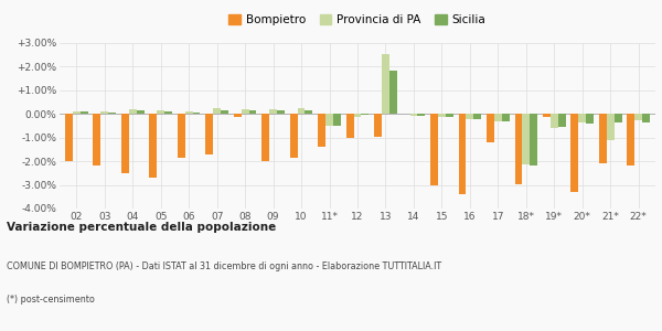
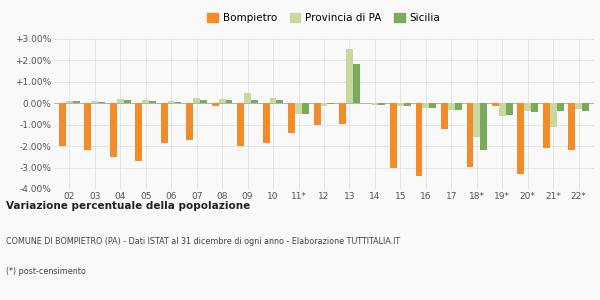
Provincia di PA/09: 0.20% -> 0.50%
Provincia di PA/18*: -2.15% -> -1.55%
